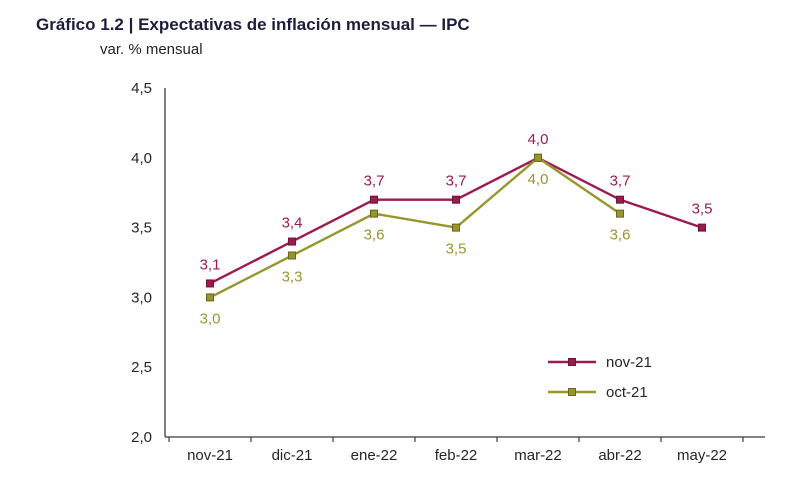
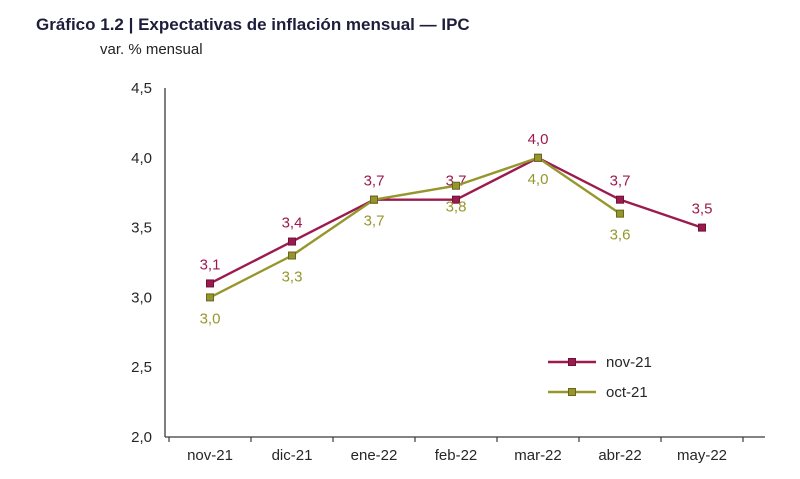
oct-21/ene-22: 3,6 -> 3,7
oct-21/feb-22: 3,5 -> 3,8
